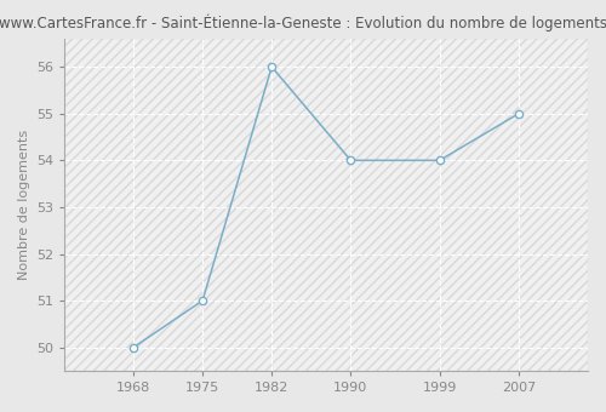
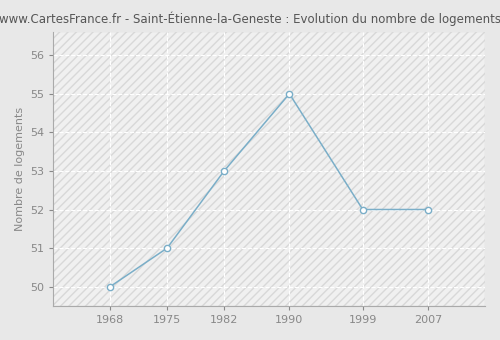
1982: 56 -> 53
1990: 54 -> 55
1999: 54 -> 52
2007: 55 -> 52
